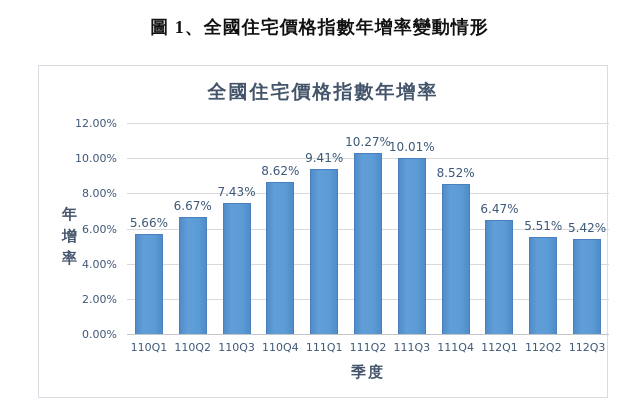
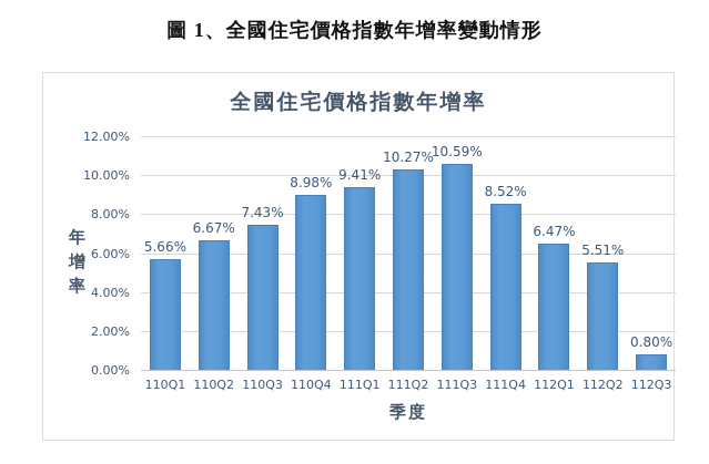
110Q4: 8.62% -> 8.98%
111Q3: 10.01% -> 10.59%
112Q3: 5.42% -> 0.80%
